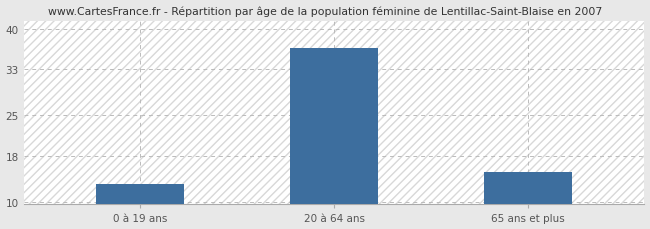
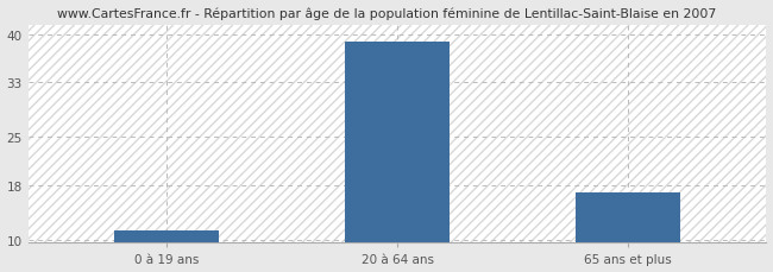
0 à 19 ans: 13.0 -> 11.3
20 à 64 ans: 36.8 -> 39.0
65 ans et plus: 15.2 -> 16.8
